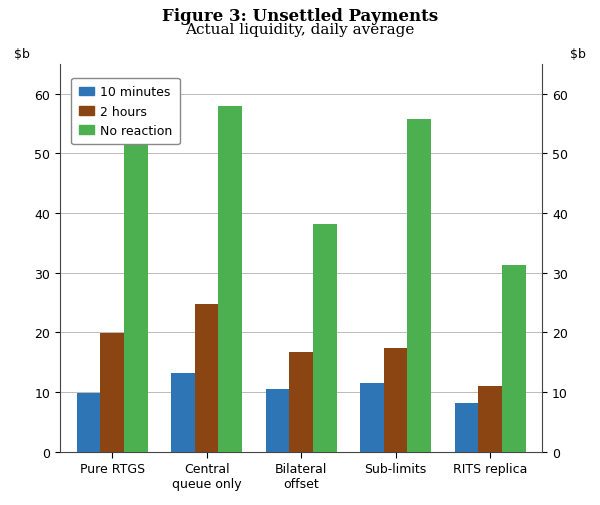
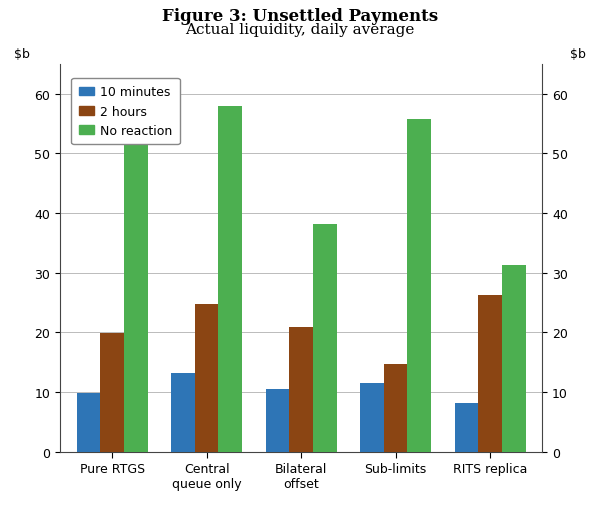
2 hours/Bilateral offset: 16.7 -> 20.8
2 hours/Sub-limits: 17.3 -> 14.6
2 hours/RITS replica: 11.0 -> 26.2
